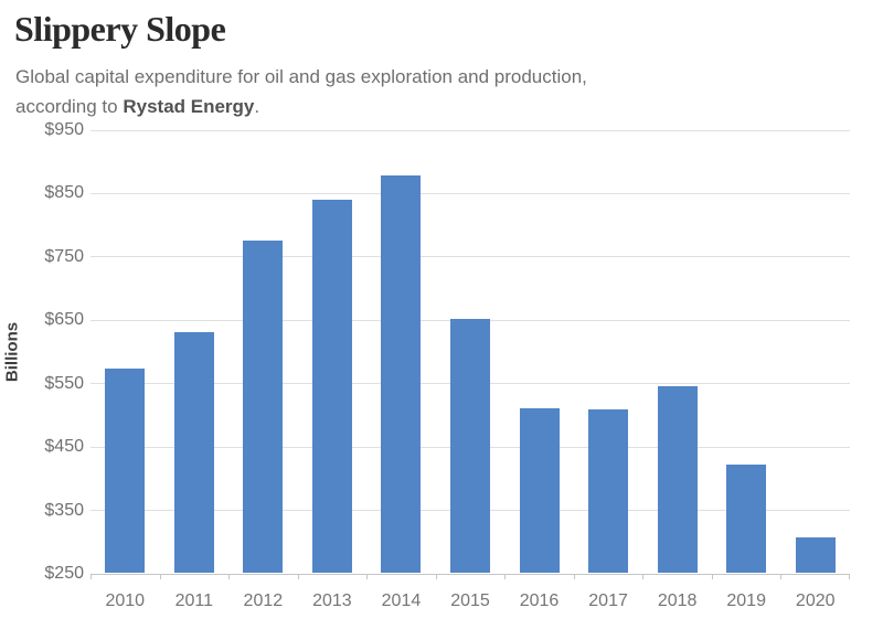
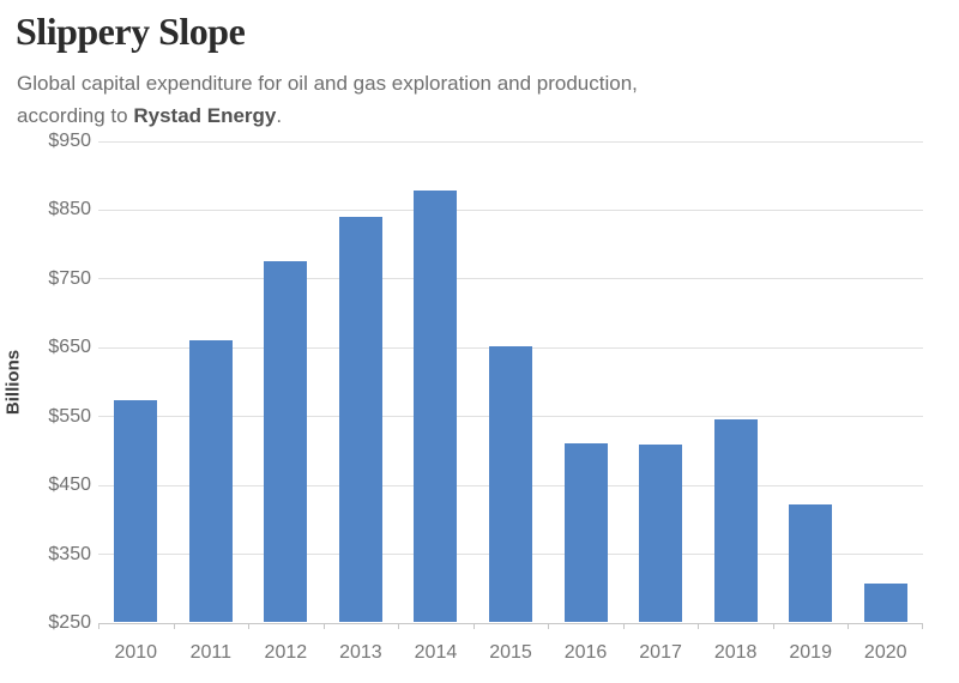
2011: $630 -> $660
